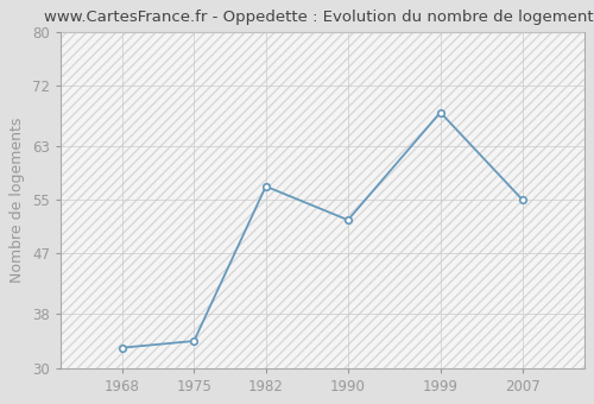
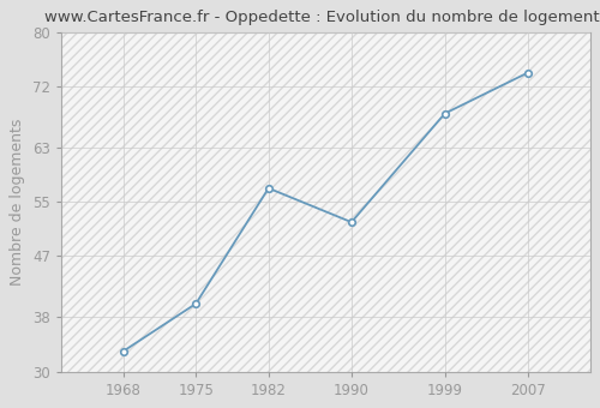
1975: 34 -> 40
2007: 55 -> 74
